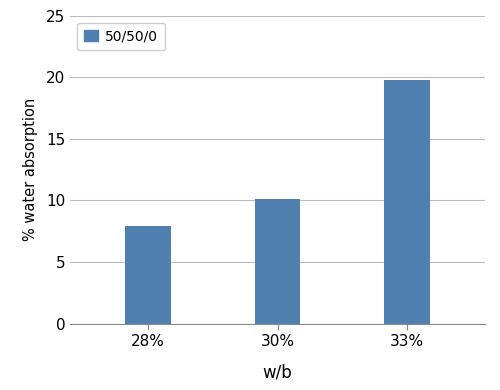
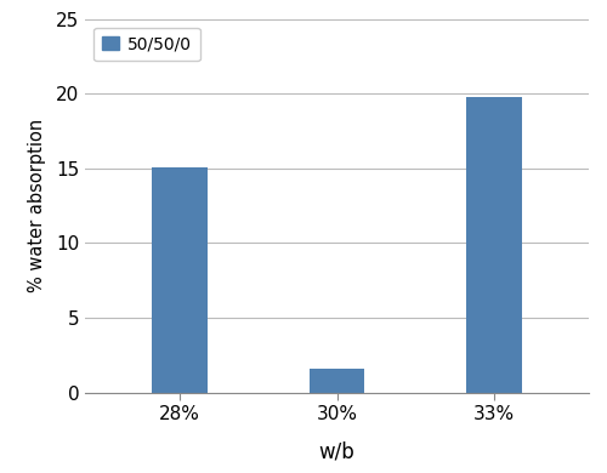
28%: 7.9 -> 15.1
30%: 10.1 -> 1.6
